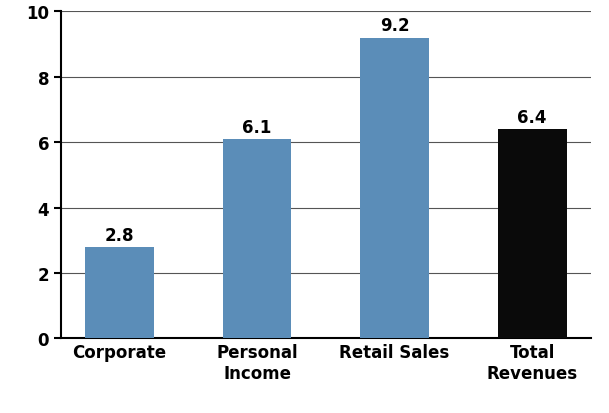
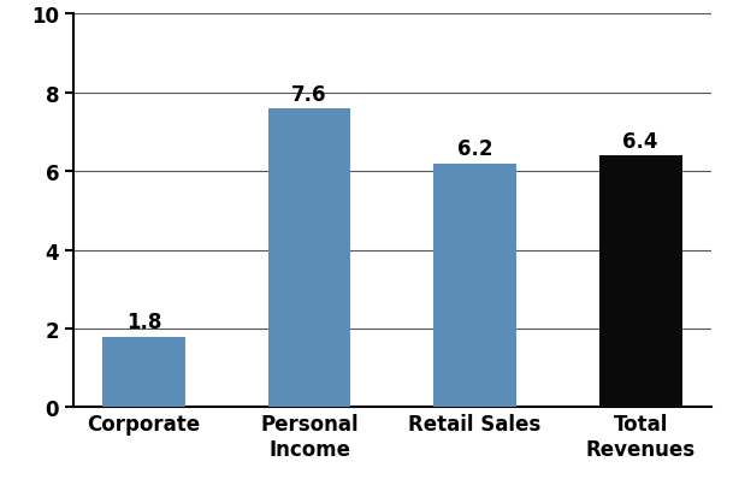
Corporate: 2.8 -> 1.8
Personal Income: 6.1 -> 7.6
Retail Sales: 9.2 -> 6.2
